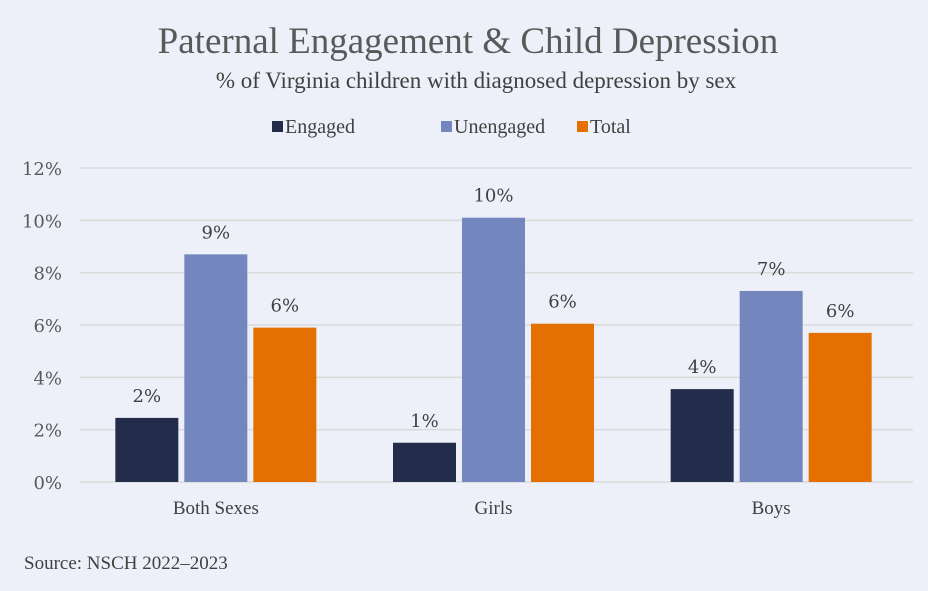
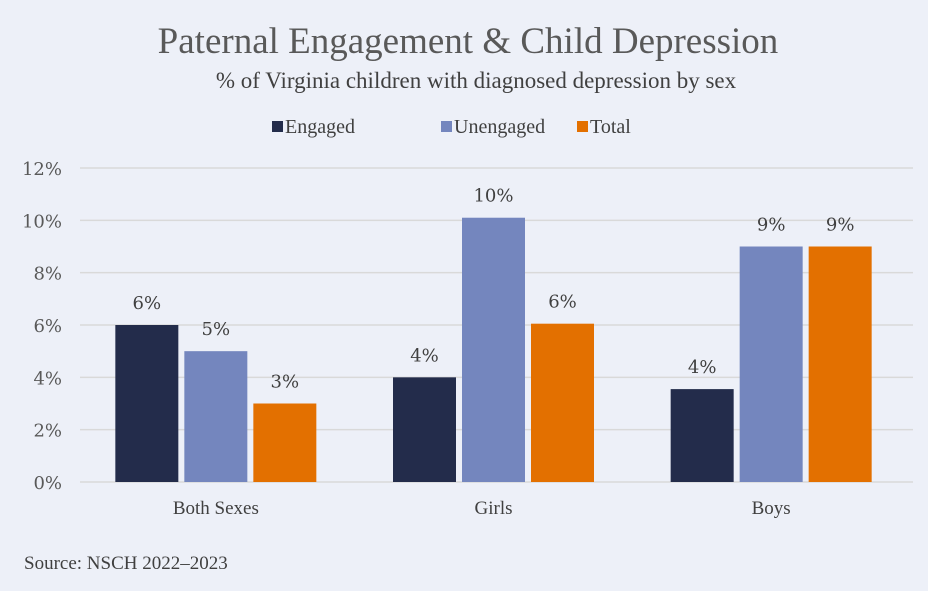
Engaged/Both Sexes: 2% -> 6%
Unengaged/Both Sexes: 9% -> 5%
Total/Both Sexes: 6% -> 3%
Engaged/Girls: 1% -> 4%
Unengaged/Boys: 7% -> 9%
Total/Boys: 6% -> 9%
